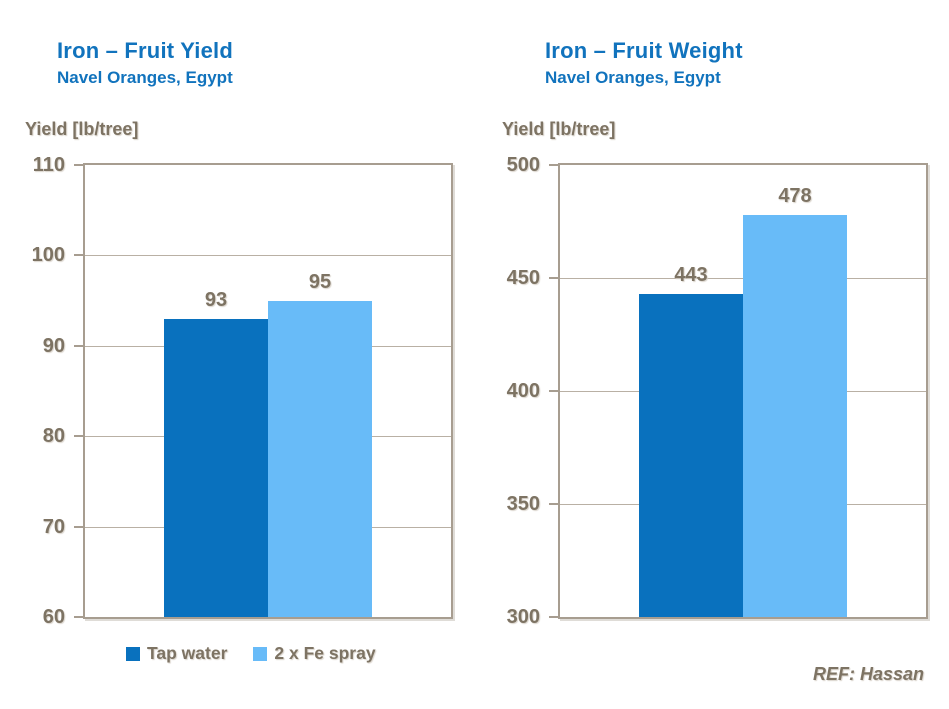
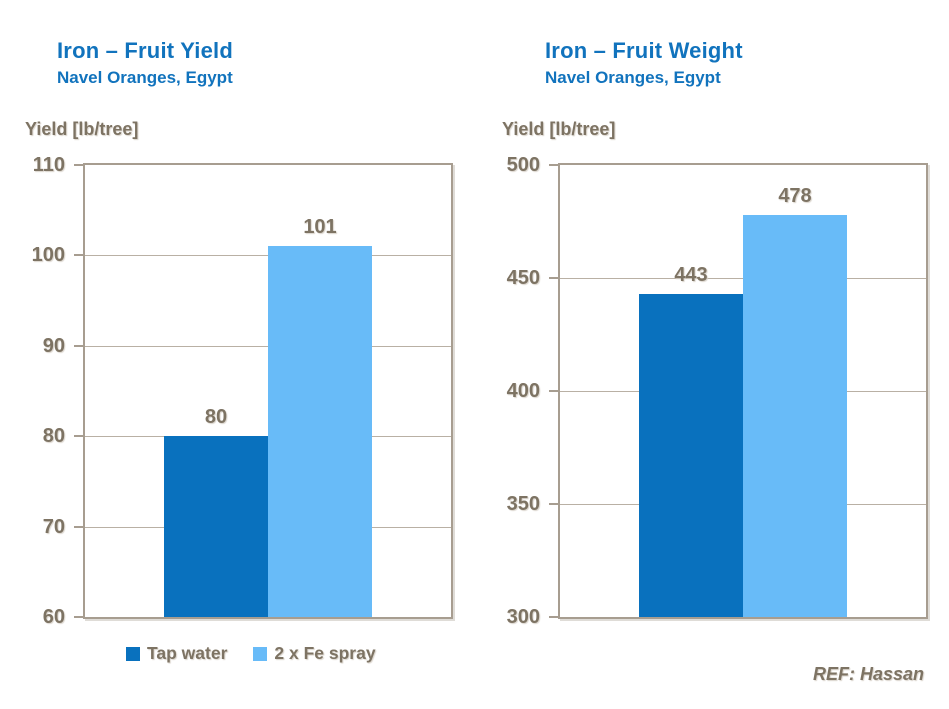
Iron – Fruit Yield/Tap water: 93 -> 80
Iron – Fruit Yield/2 x Fe spray: 95 -> 101
